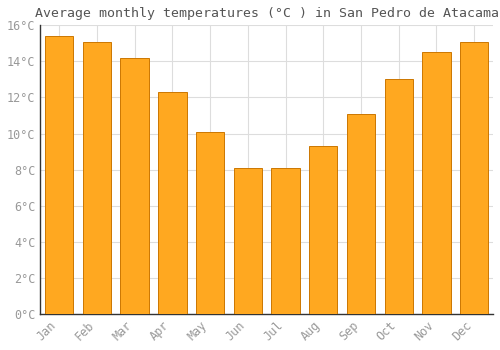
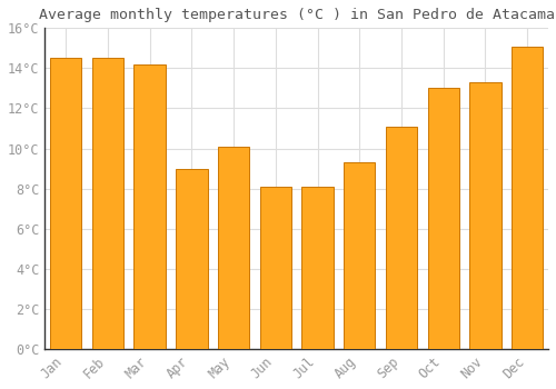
Jan: 15.4°C -> 14.5°C
Feb: 15.1°C -> 14.5°C
Apr: 12.3°C -> 9.0°C
Nov: 14.5°C -> 13.3°C
